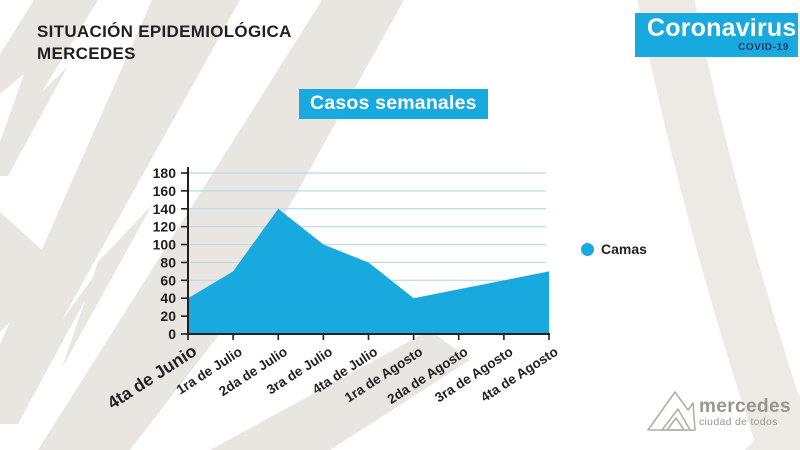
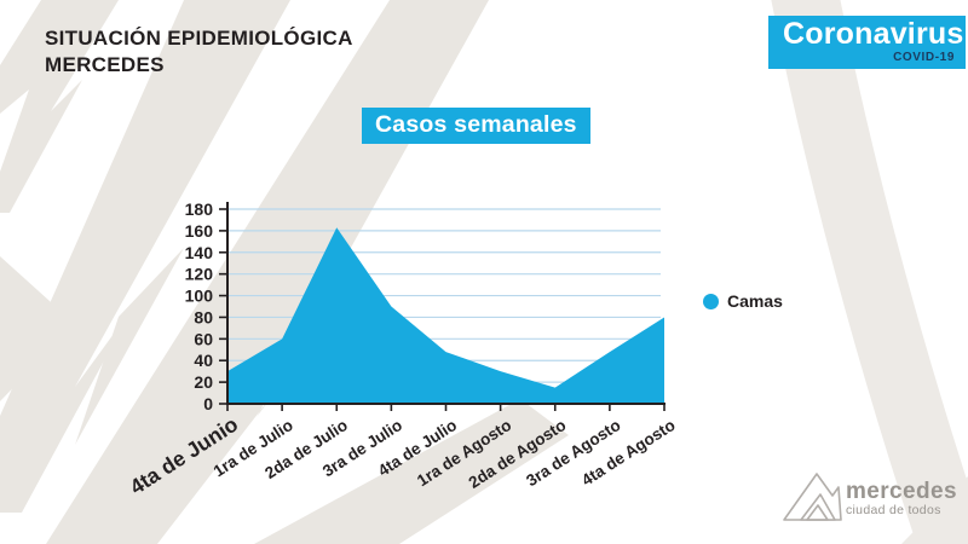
4ta de Junio: 40 -> 30
1ra de Julio: 70 -> 60
2da de Julio: 140 -> 160
3ra de Julio: 100 -> 90
4ta de Julio: 80 -> 50
1ra de Agosto: 40 -> 30
2da de Agosto: 50 -> 20
3ra de Agosto: 60 -> 50
4ta de Agosto: 70 -> 80
